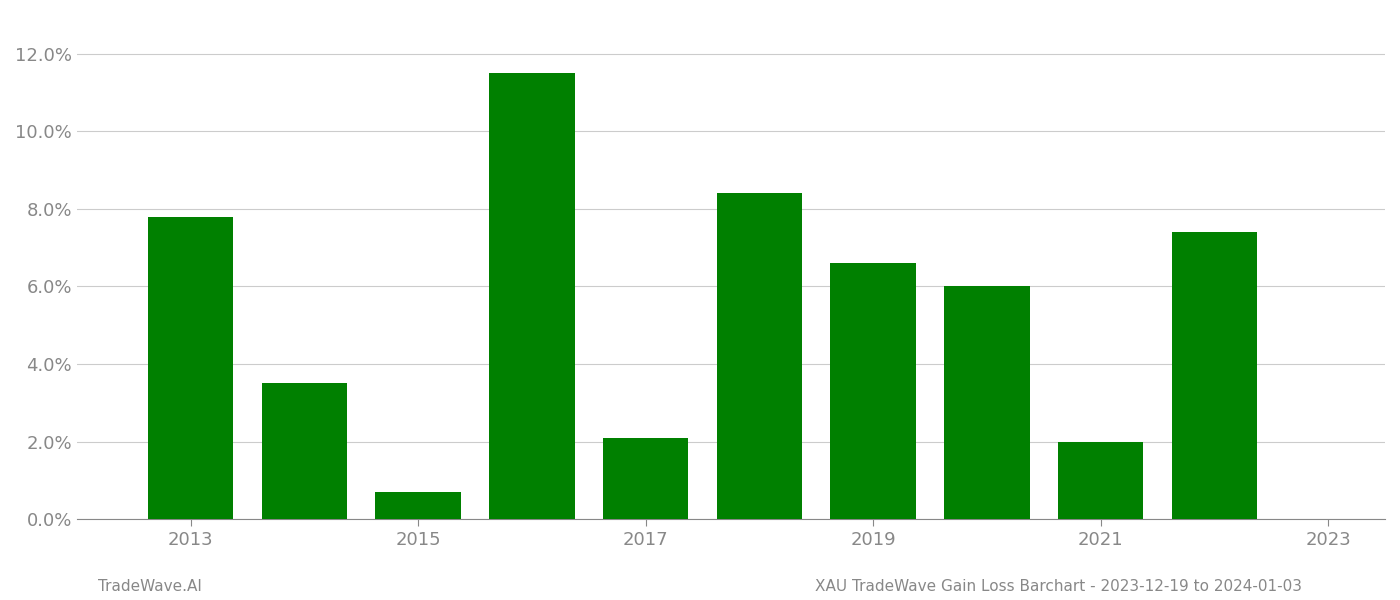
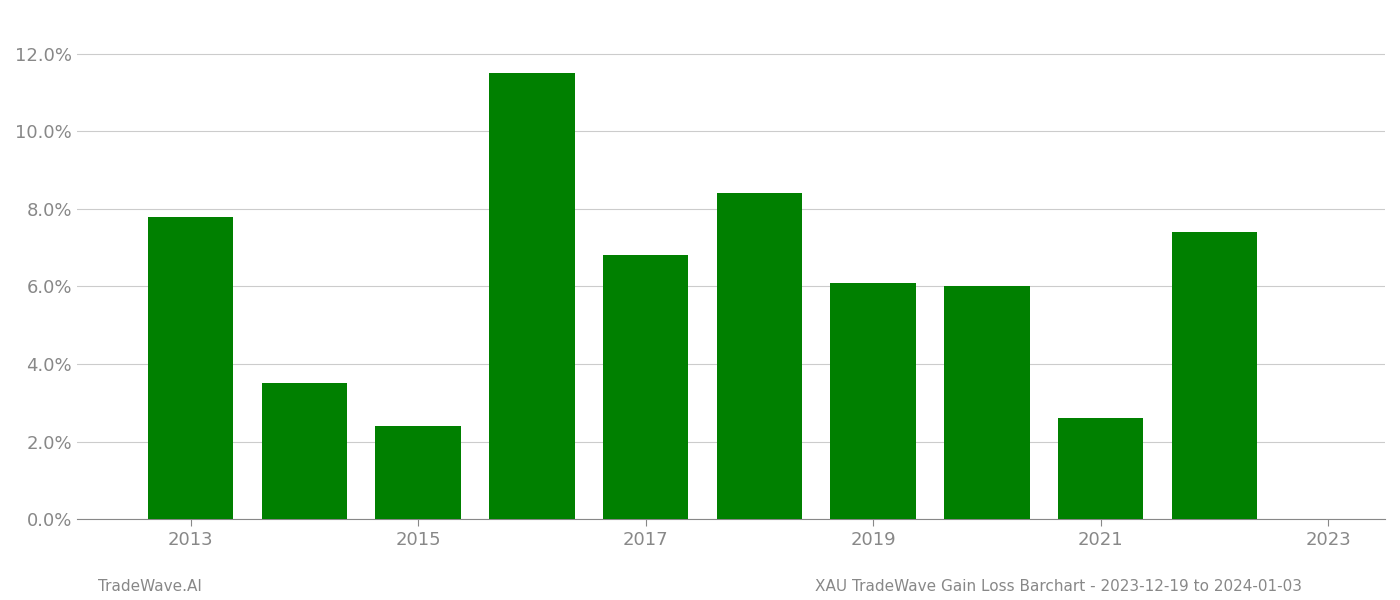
2015: 0.7% -> 2.4%
2017: 2.1% -> 6.8%
2019: 6.6% -> 6.1%
2021: 2.0% -> 2.6%
